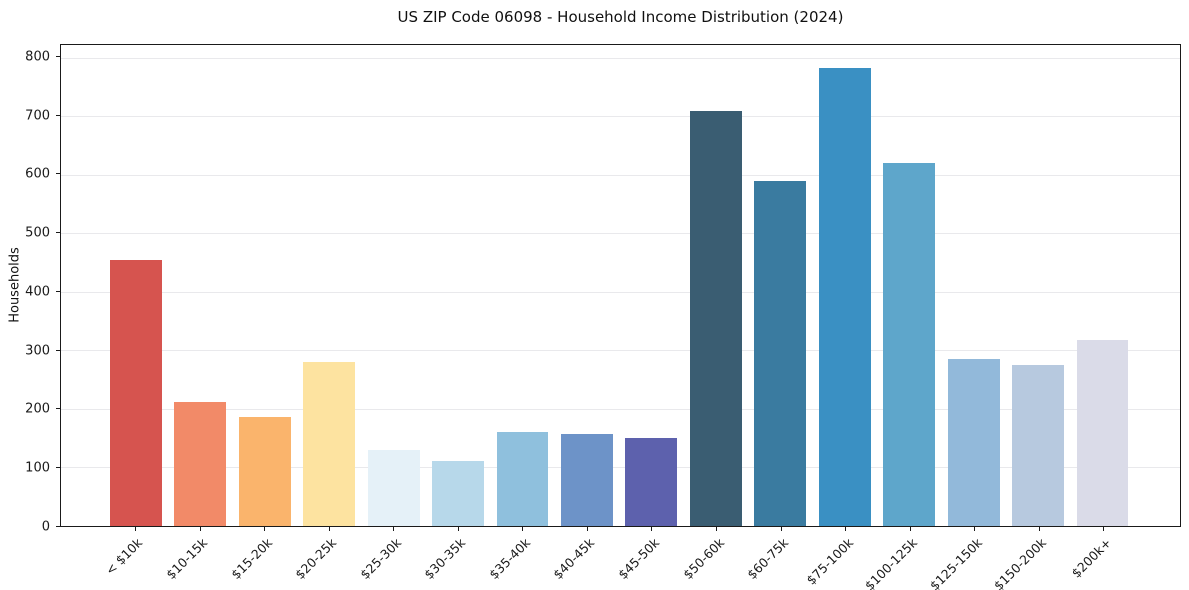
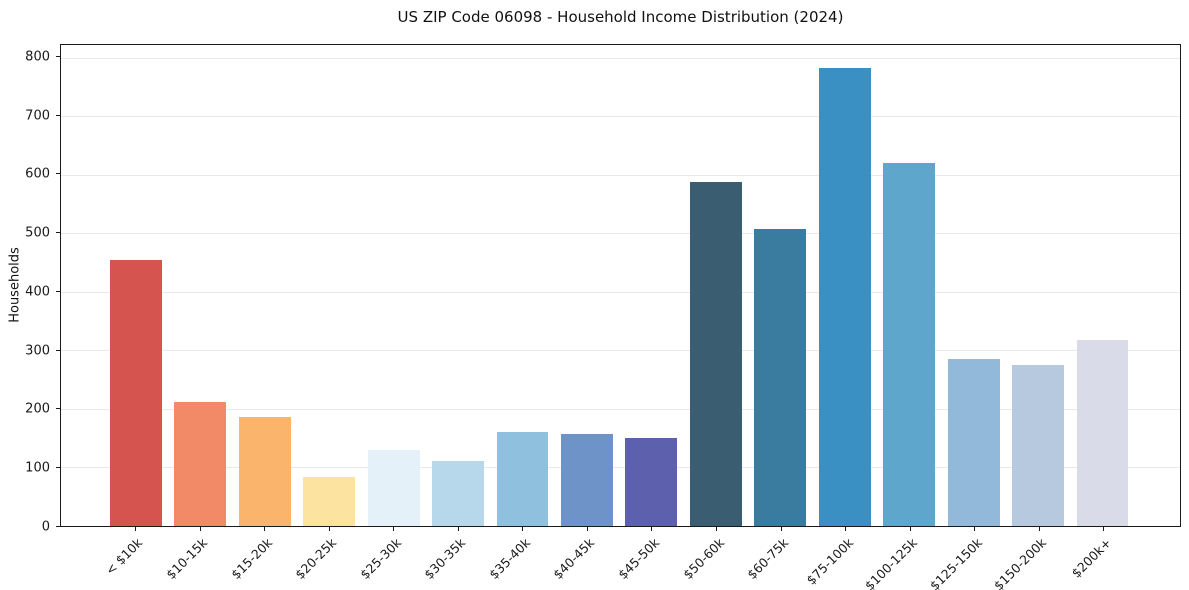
$20-25k: 280 -> 80
$50-60k: 710 -> 590
$60-75k: 590 -> 510
